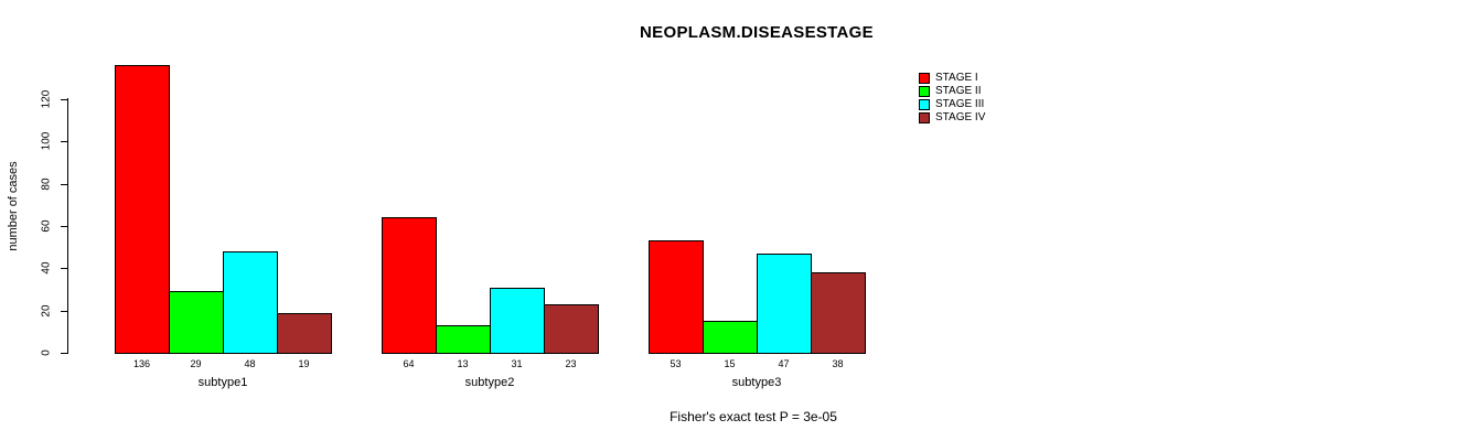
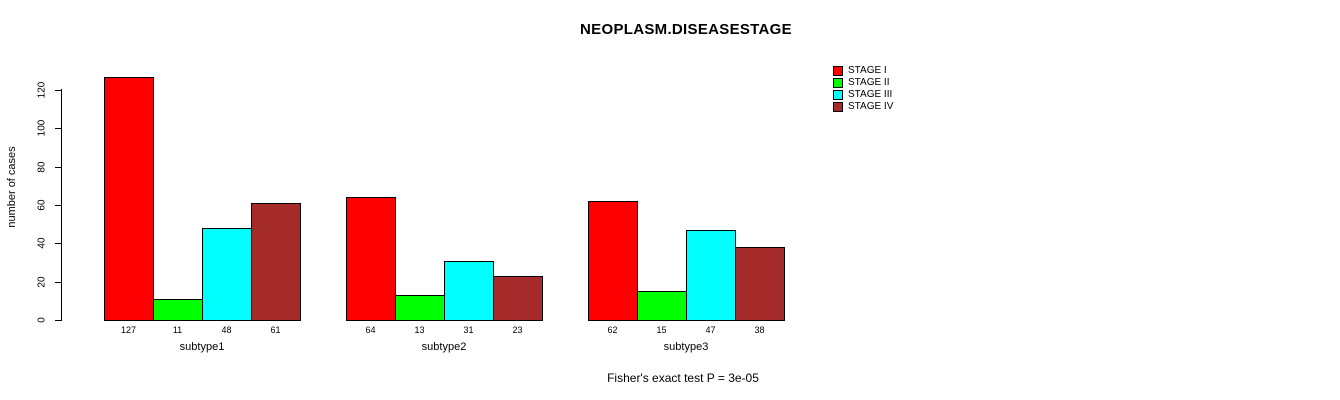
STAGE I/subtype1: 136 -> 127
STAGE II/subtype1: 29 -> 11
STAGE IV/subtype1: 19 -> 61
STAGE I/subtype3: 53 -> 62
